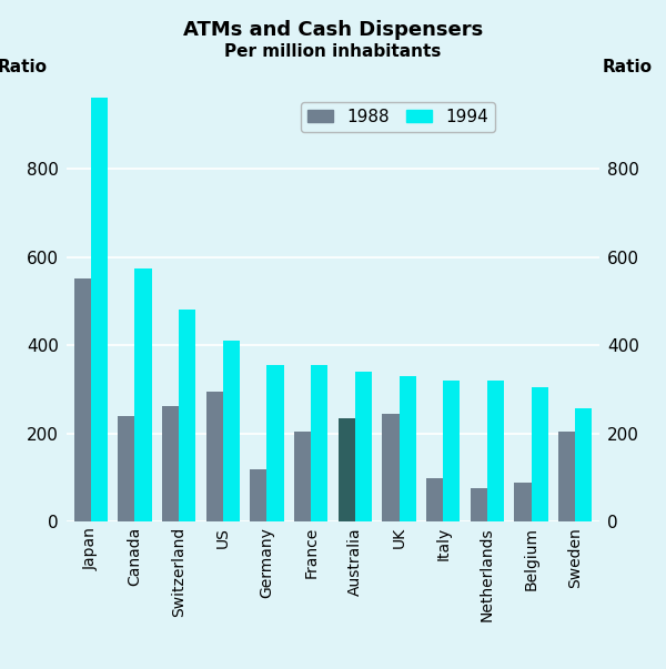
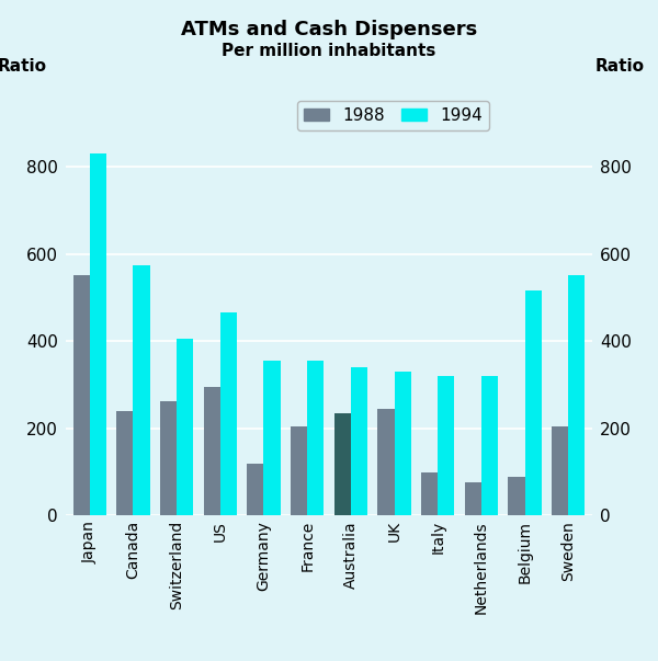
1994/Japan: 960 -> 830
1994/Switzerland: 480 -> 405
1994/US: 410 -> 465
1994/Belgium: 305 -> 515
1994/Sweden: 258 -> 550
